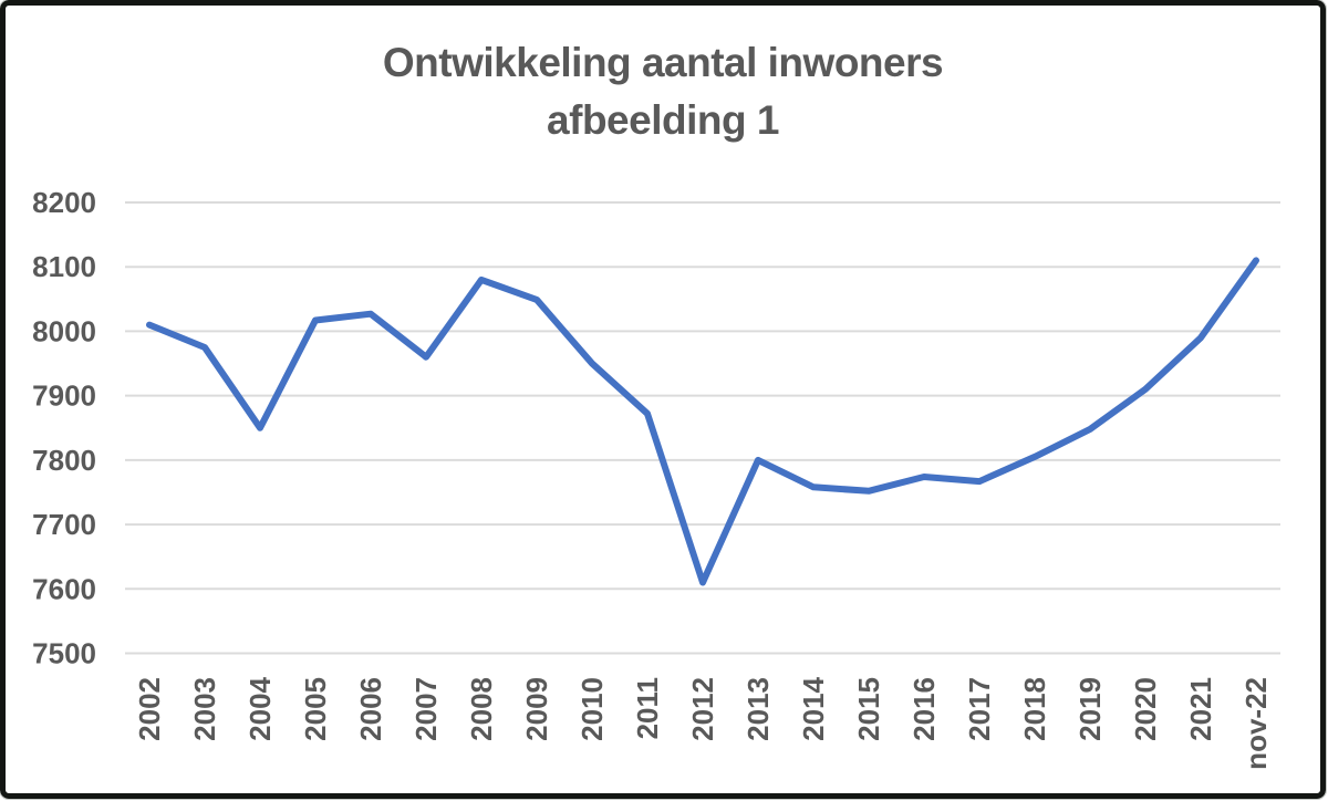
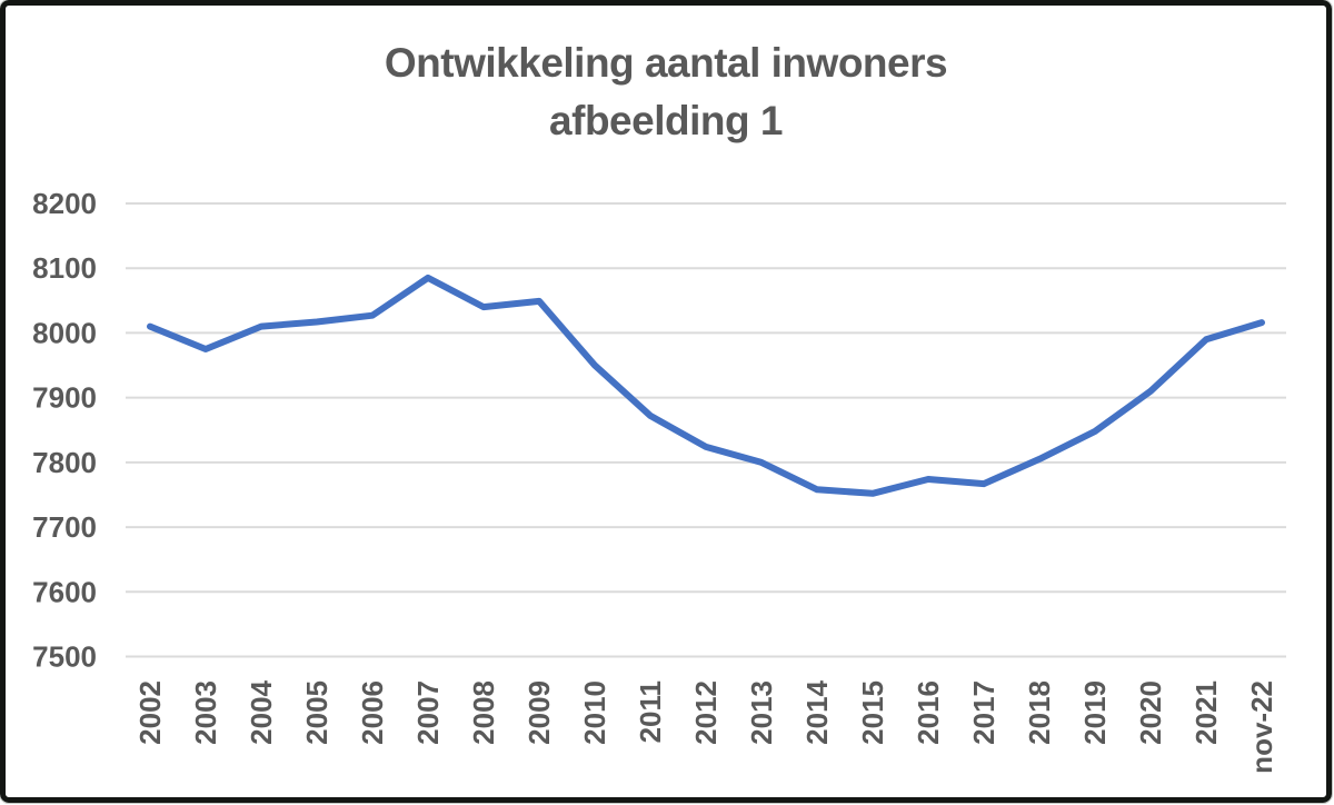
2004: 7850 -> 8010
2007: 7960 -> 8080
2008: 8080 -> 8040
2012: 7610 -> 7820
nov-22: 8110 -> 8020
